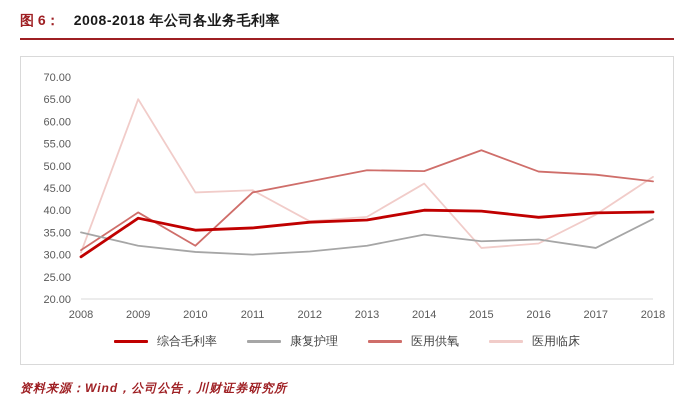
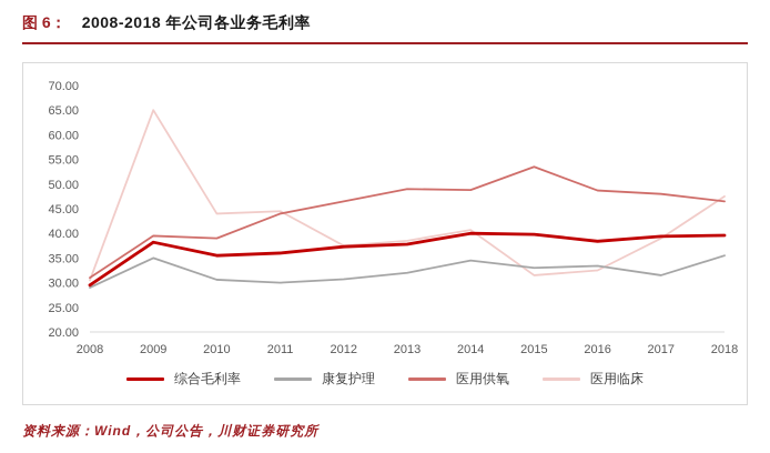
康复护理/2008: 35 -> 29
康复护理/2009: 32 -> 35
医用供氧/2010: 32 -> 39
医用临床/2014: 46 -> 41
康复护理/2018: 38 -> 36
